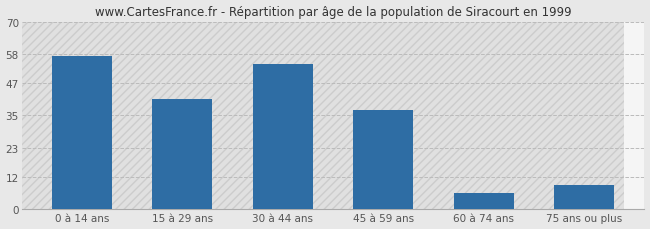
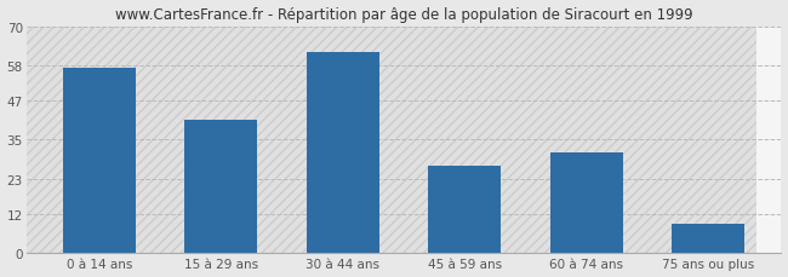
30 à 44 ans: 54 -> 62
45 à 59 ans: 37 -> 27
60 à 74 ans: 6 -> 31
